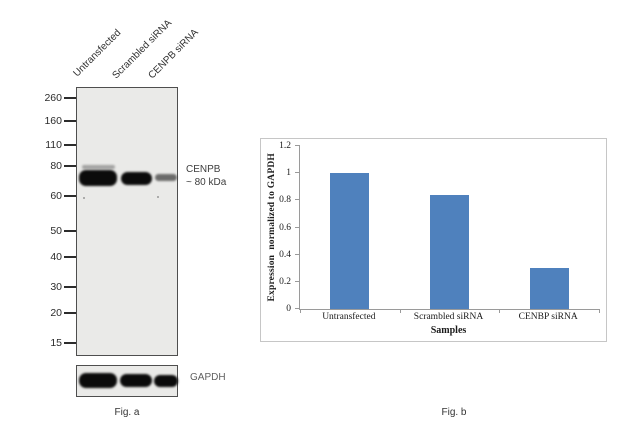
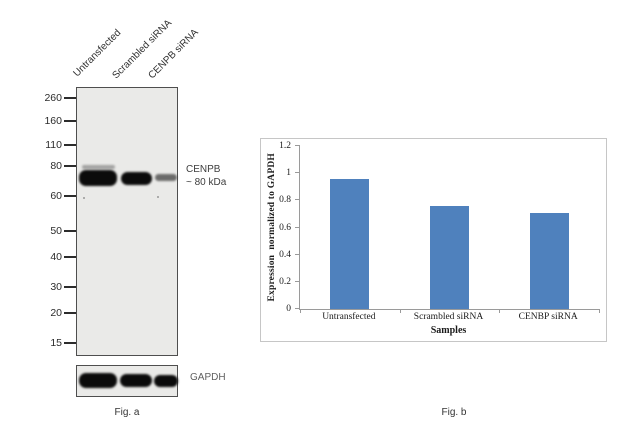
Untransfected: 1.00 -> 0.96
Scrambled siRNA: 0.84 -> 0.76
CENBP siRNA: 0.30 -> 0.71
